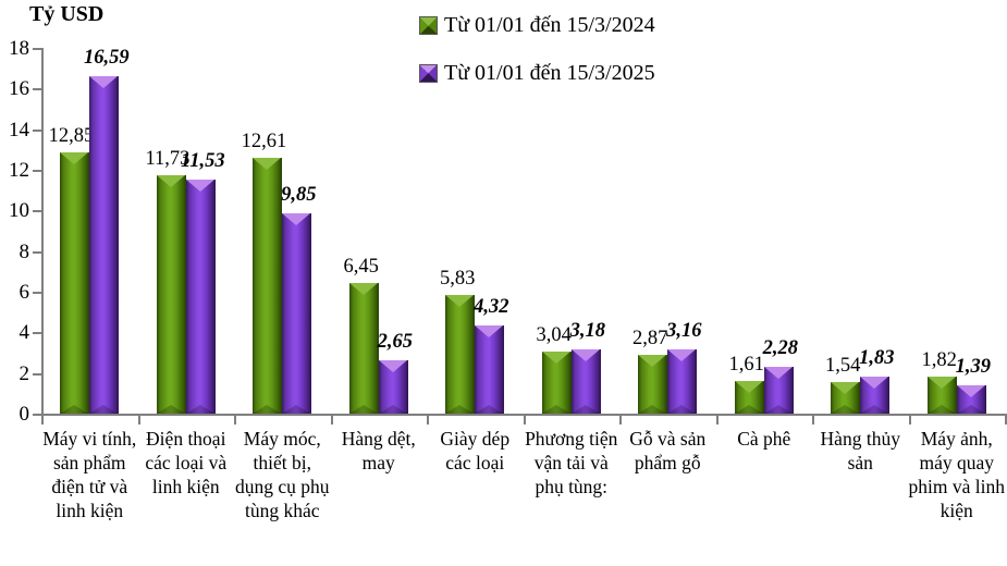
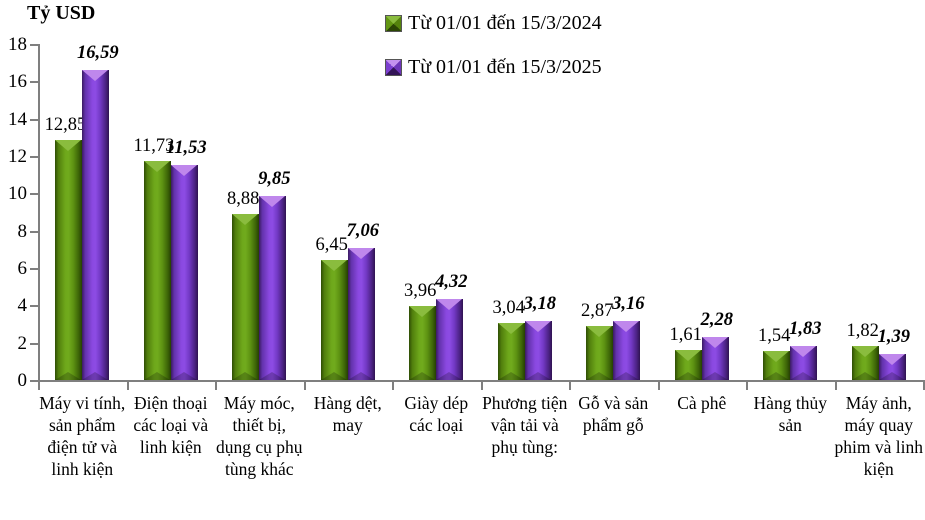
Từ 01/01 đến 15/3/2024/Máy móc, thiết bị, dụng cụ phụ tùng khác: 12,61 -> 8,88
Từ 01/01 đến 15/3/2025/Hàng dệt, may: 2,65 -> 7,06
Từ 01/01 đến 15/3/2024/Giày dép các loại: 5,83 -> 3,96
